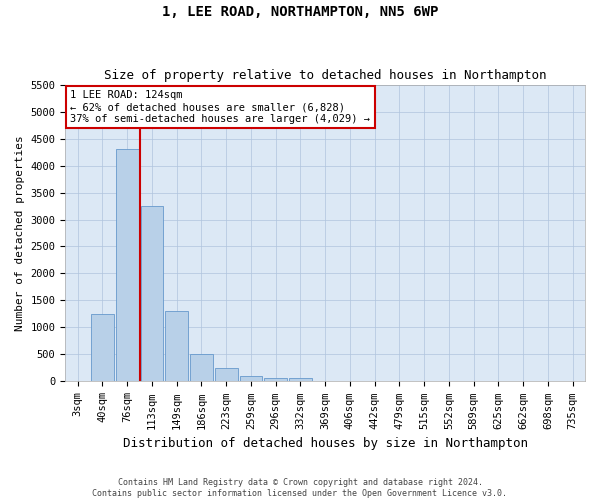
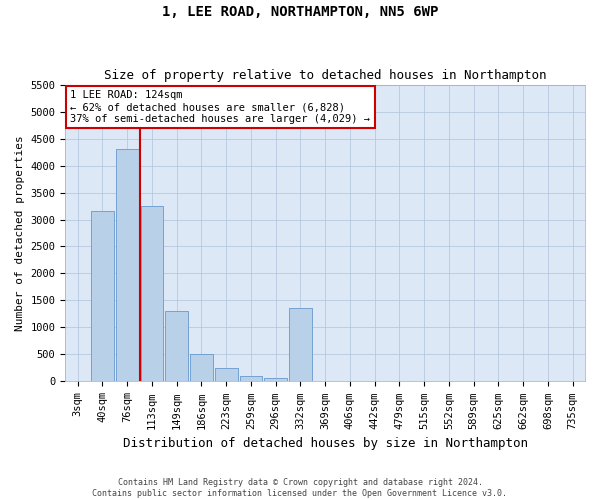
40sqm: 1250 -> 3160
332sqm: 60 -> 1360
